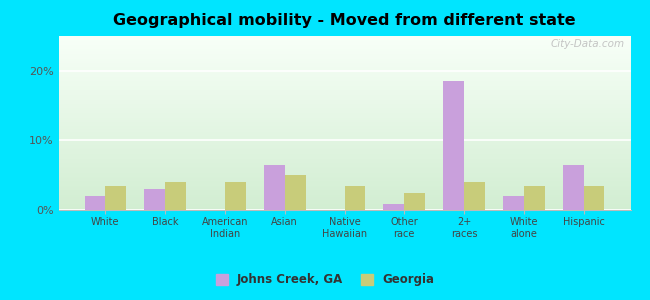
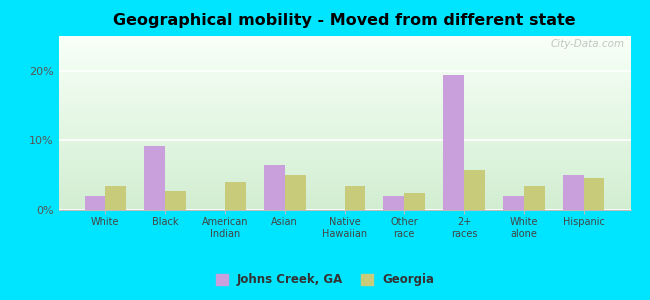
Johns Creek, GA/Black: 3.0% -> 9.2%
Georgia/Black: 4.0% -> 2.8%
Johns Creek, GA/Other race: 0.8% -> 2.0%
Johns Creek, GA/2+ races: 18.5% -> 19.4%
Georgia/2+ races: 4.0% -> 5.8%
Johns Creek, GA/Hispanic: 6.5% -> 5.0%
Georgia/Hispanic: 3.5% -> 4.6%
